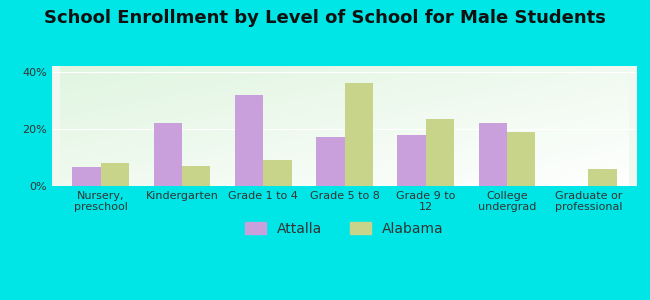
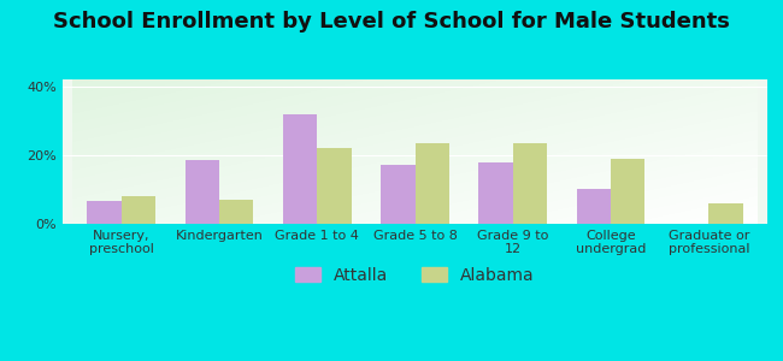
Attalla/Kindergarten: 22.0% -> 18.5%
Alabama/Grade 1 to 4: 9.0% -> 22.0%
Alabama/Grade 5 to 8: 36.0% -> 23.5%
Attalla/College undergrad: 22.0% -> 10.0%
